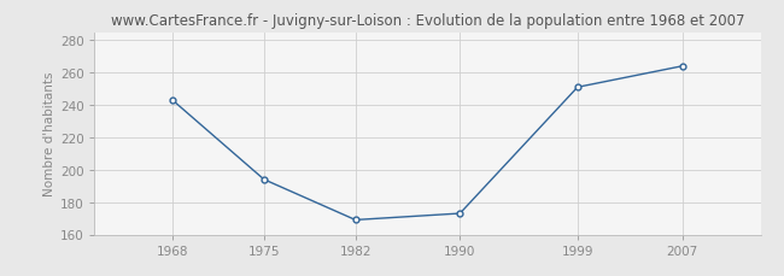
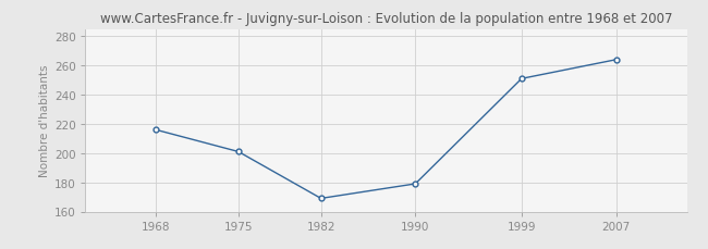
1968: 243 -> 216
1975: 194 -> 201
1990: 173 -> 179
